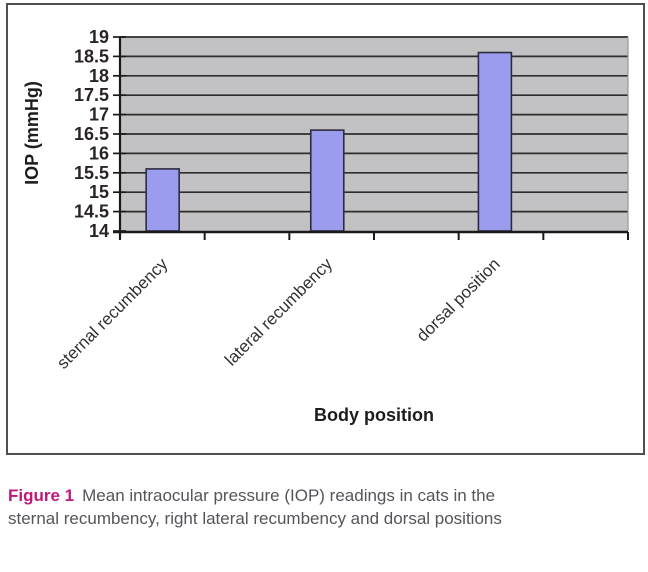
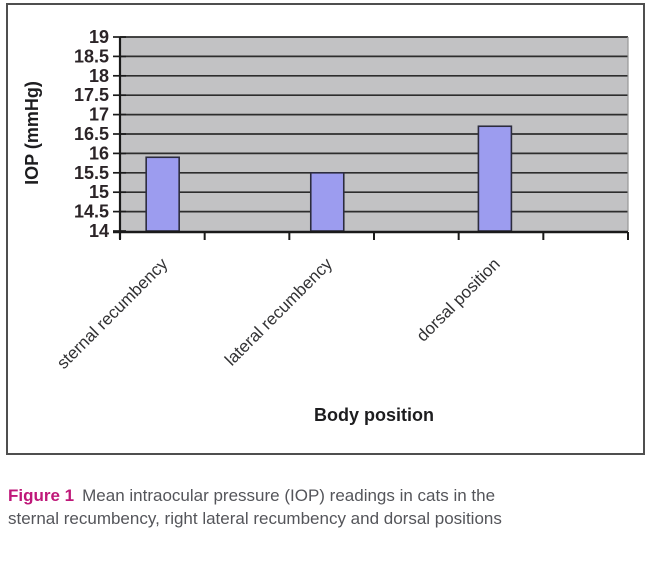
sternal recumbency: 15.6 -> 15.9
lateral recumbency: 16.6 -> 15.5
dorsal position: 18.6 -> 16.7
